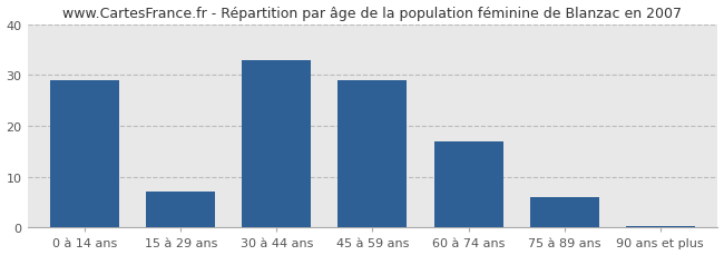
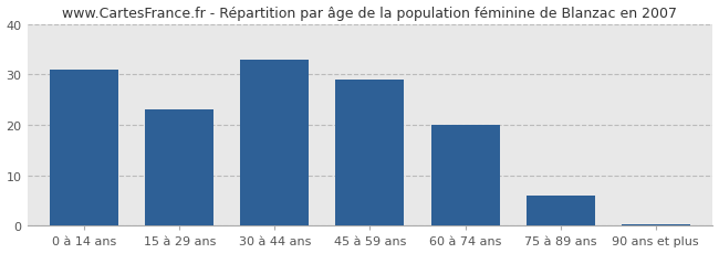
0 à 14 ans: 29.0 -> 31.0
15 à 29 ans: 7.0 -> 23.0
60 à 74 ans: 17.0 -> 20.0
